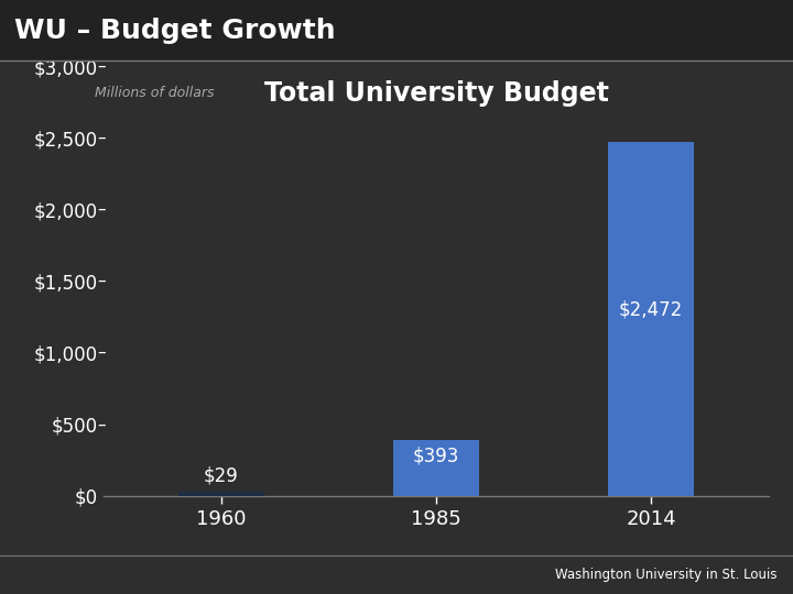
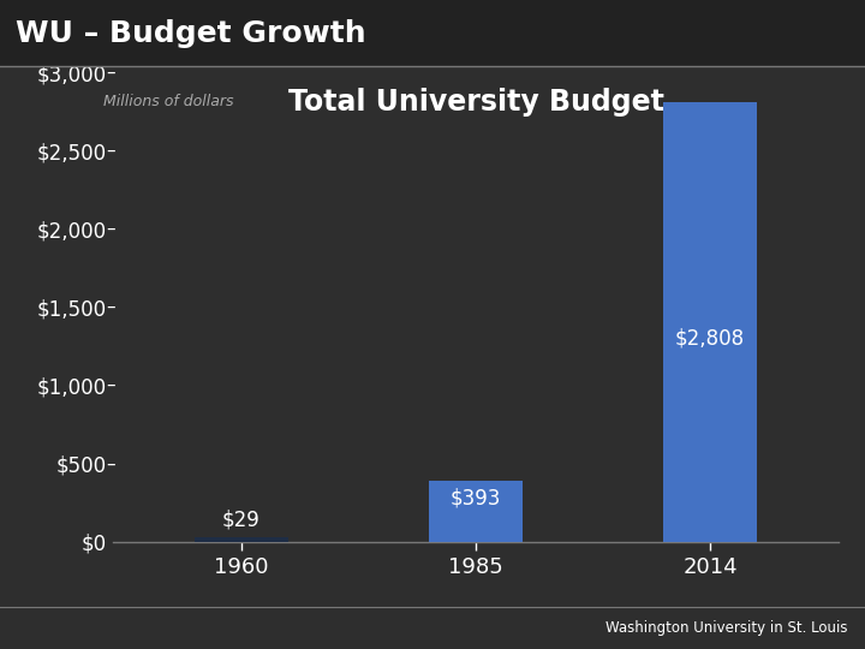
2014: $2,472 -> $2,808
